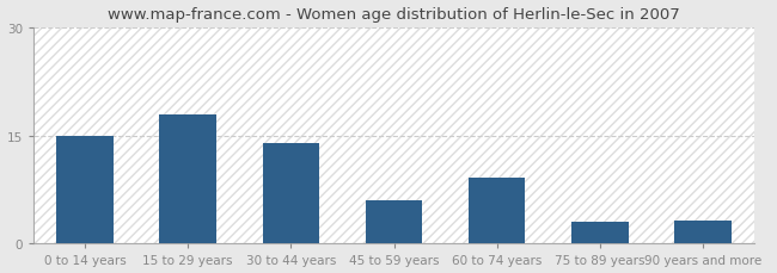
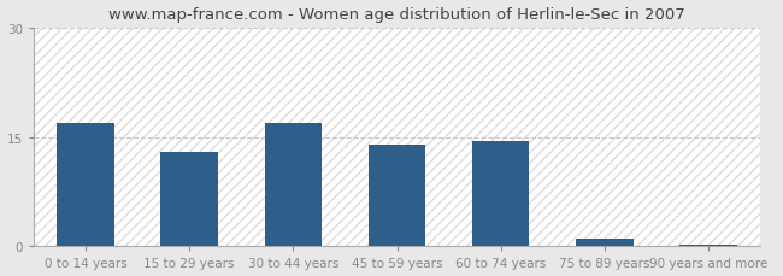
0 to 14 years: 15.0 -> 17.0
15 to 29 years: 18.0 -> 13.0
30 to 44 years: 14.0 -> 17.0
45 to 59 years: 6.0 -> 14.0
60 to 74 years: 9.2 -> 14.5
75 to 89 years: 3.0 -> 1.0
90 years and more: 3.2 -> 0.2
